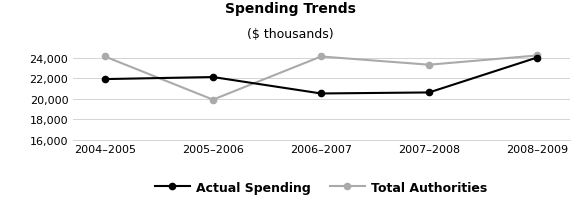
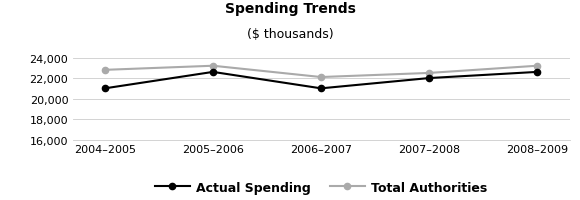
Actual Spending/2004–2005: 21,900 -> 21,000
Total Authorities/2004–2005: 24,100 -> 22,800
Actual Spending/2005–2006: 22,100 -> 22,600
Total Authorities/2005–2006: 19,900 -> 23,200
Actual Spending/2006–2007: 20,500 -> 21,000
Total Authorities/2006–2007: 24,100 -> 22,100
Actual Spending/2007–2008: 20,600 -> 22,000
Total Authorities/2007–2008: 23,300 -> 22,500
Actual Spending/2008–2009: 24,000 -> 22,600
Total Authorities/2008–2009: 24,200 -> 23,200
